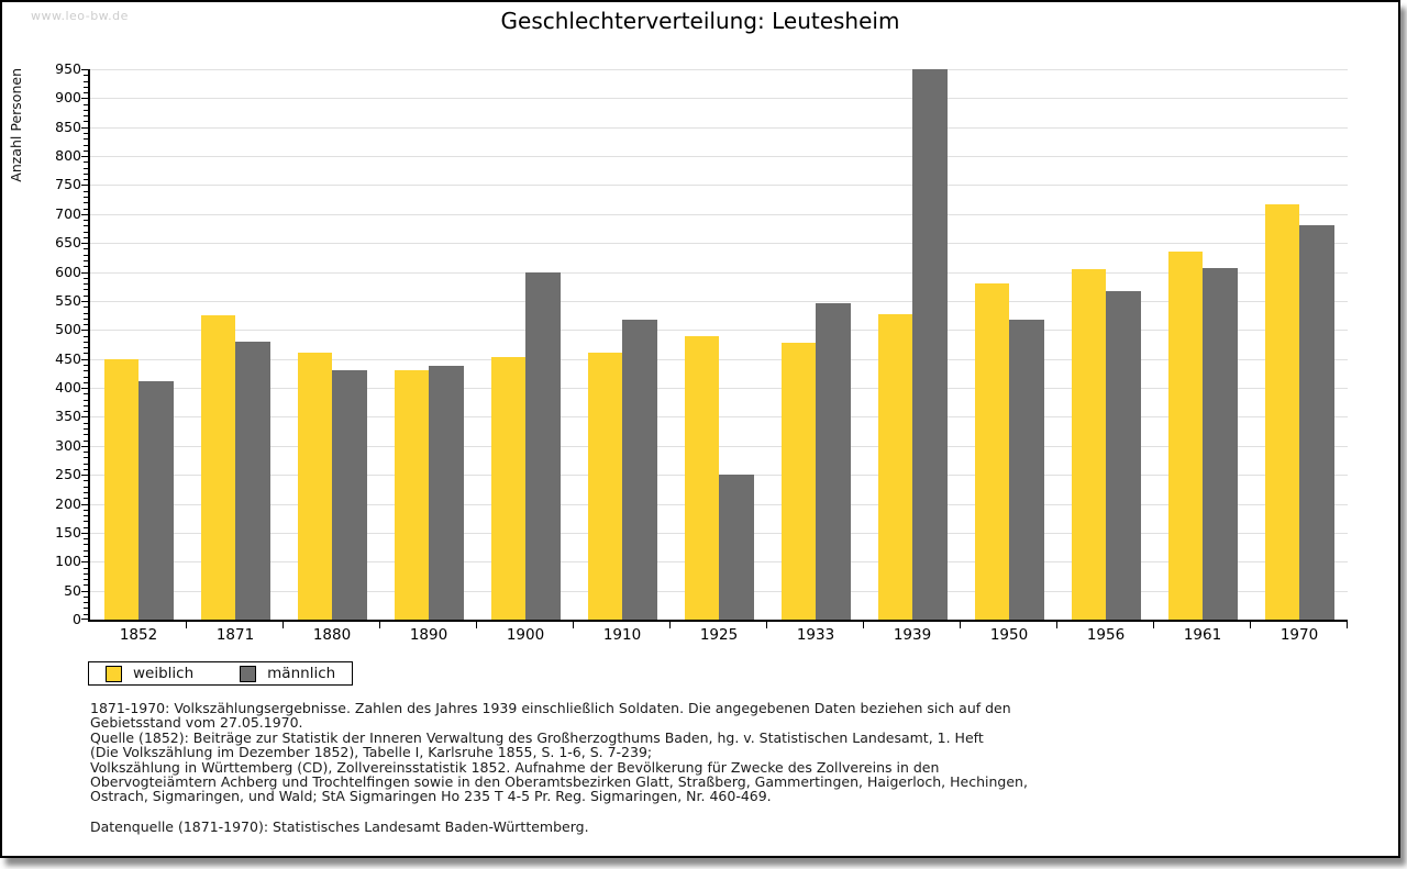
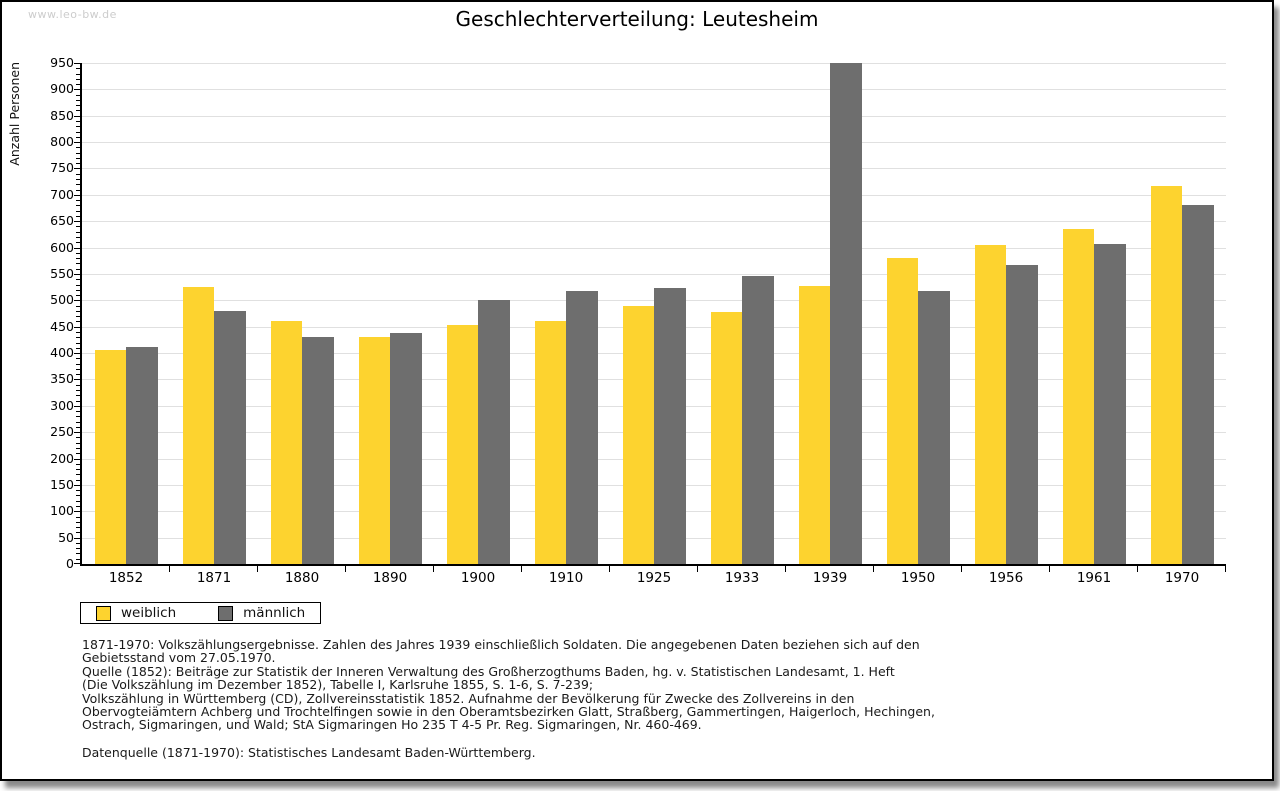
weiblich/1852: 450 -> 410
männlich/1900: 600 -> 500
männlich/1925: 250 -> 520
